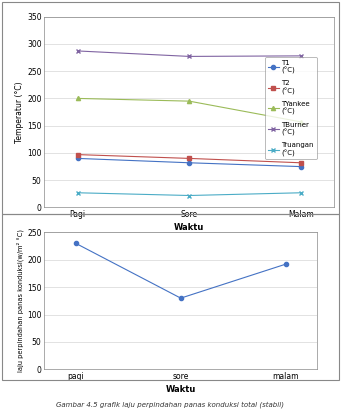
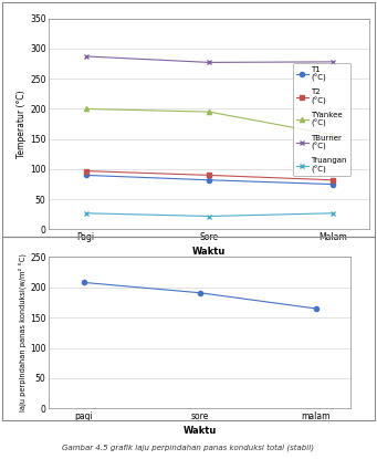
pagi: 230 -> 208
sore: 130 -> 191
malam: 192 -> 165
